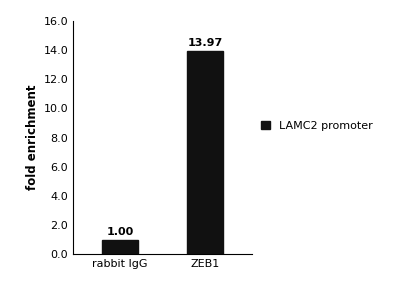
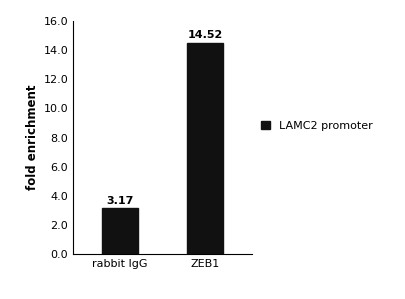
rabbit IgG: 1.00 -> 3.17
ZEB1: 13.97 -> 14.52
